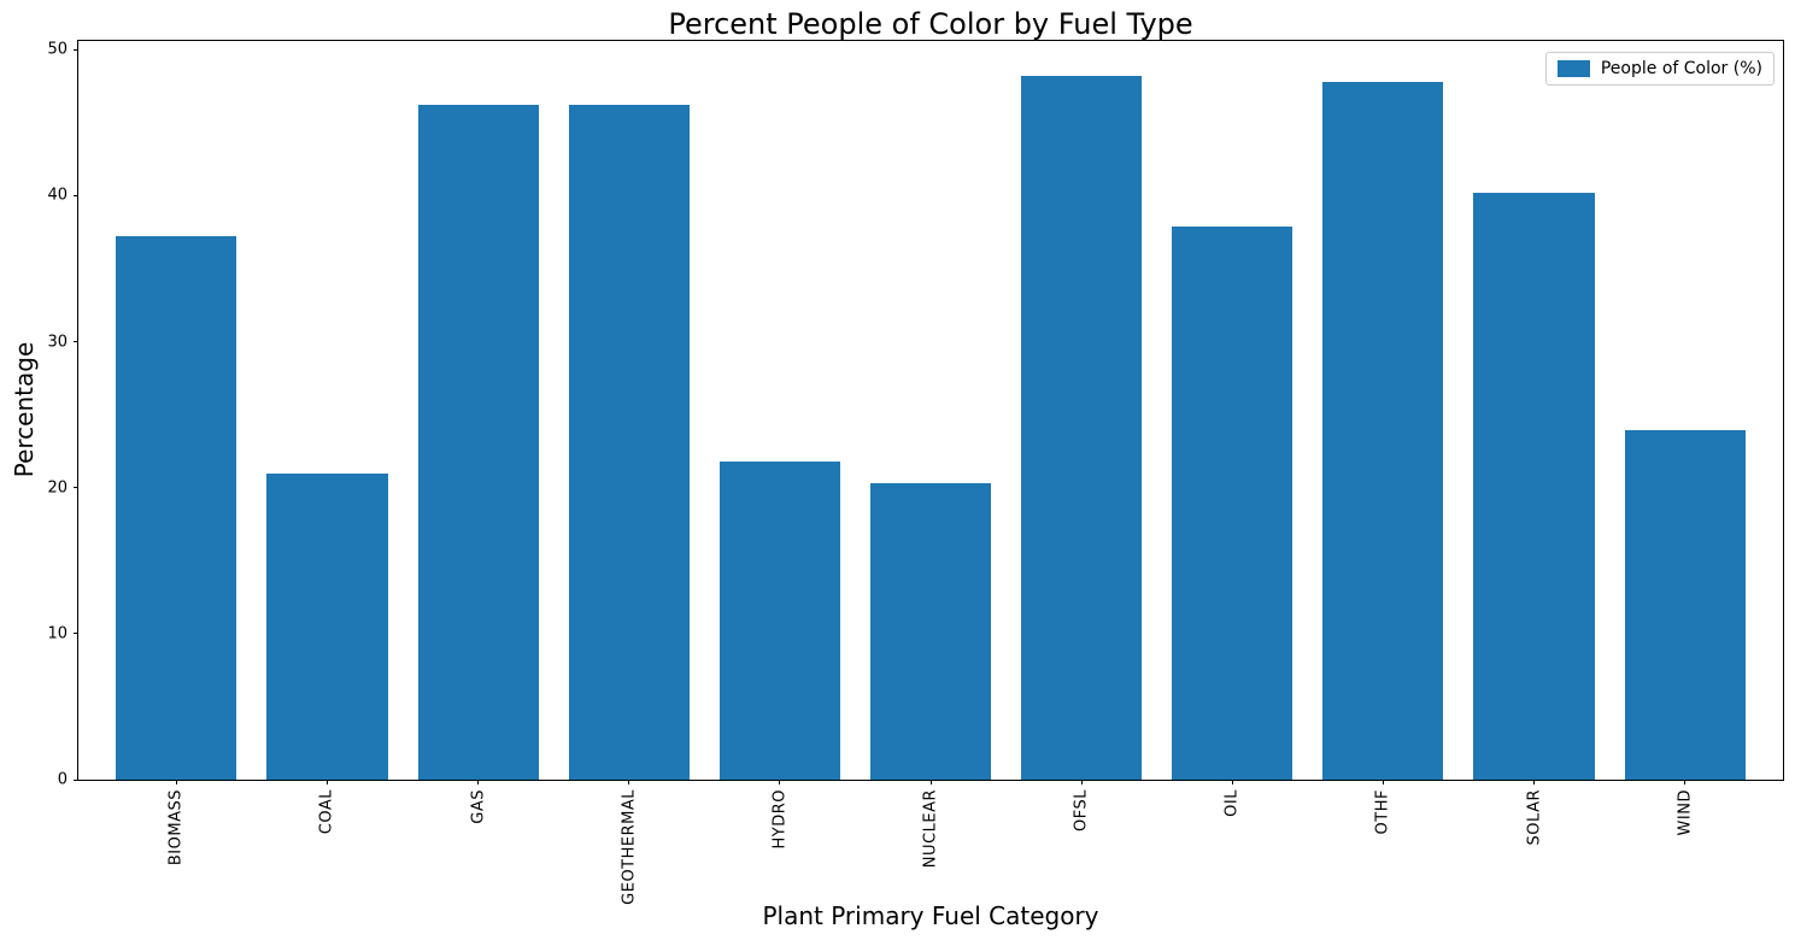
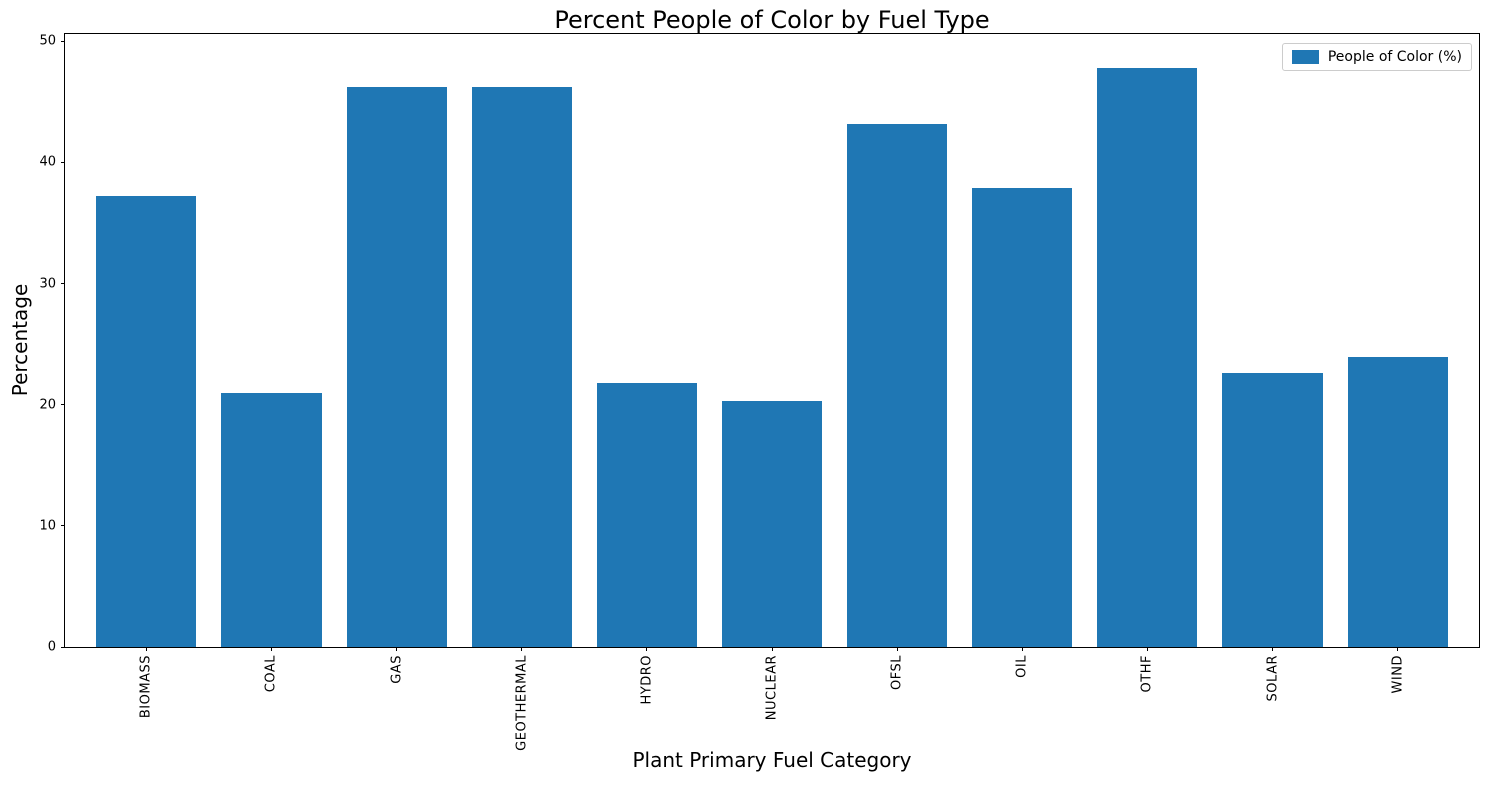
OFSL: 48.2 -> 43.2
SOLAR: 40.2 -> 22.6
